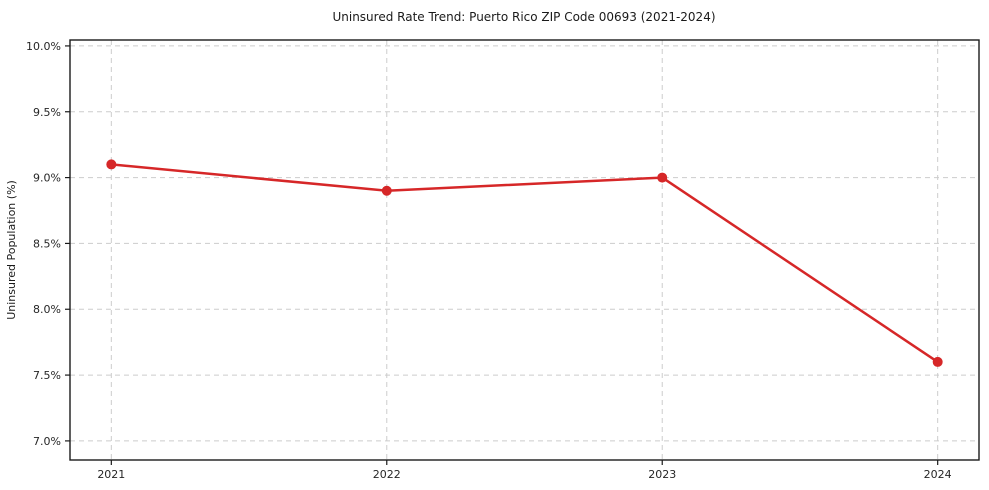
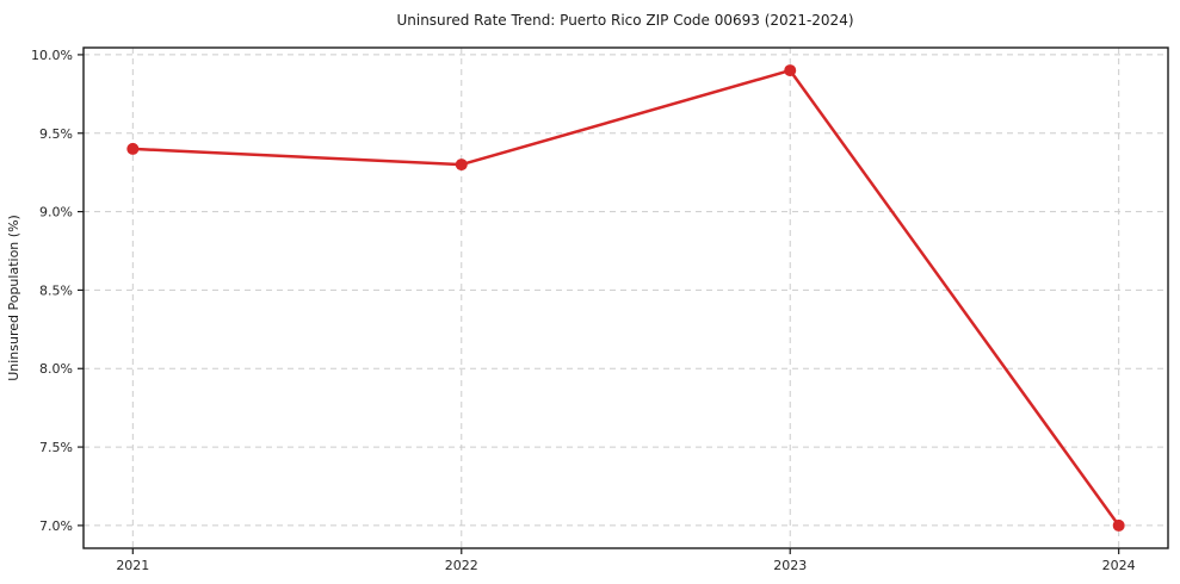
2021: 9.1% -> 9.4%
2022: 8.9% -> 9.3%
2023: 9.0% -> 9.9%
2024: 7.6% -> 7.0%
